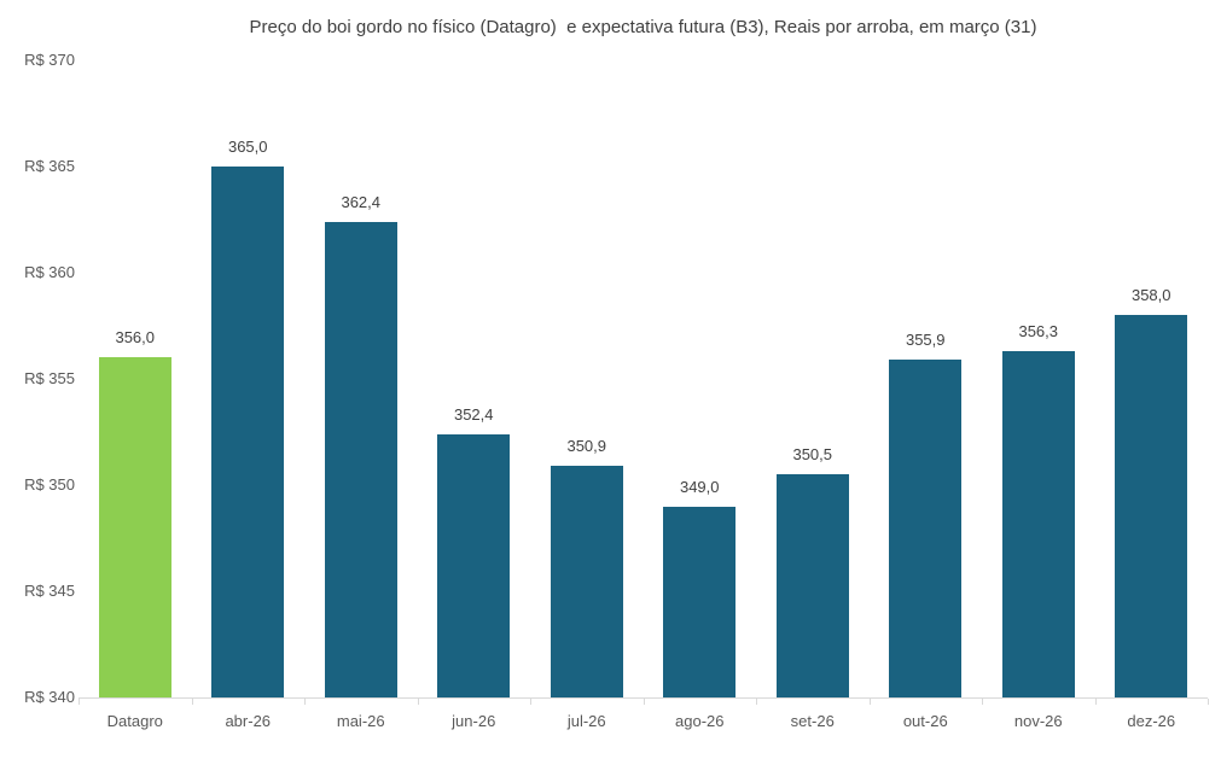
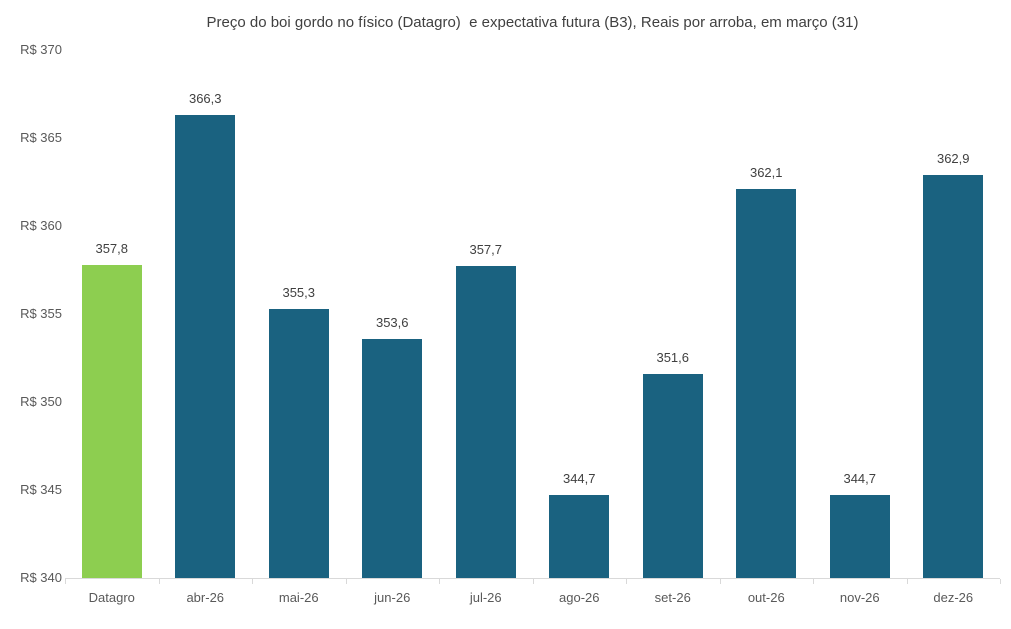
Datagro: 356,0 -> 357,8
abr-26: 365,0 -> 366,3
mai-26: 362,4 -> 355,3
jun-26: 352,4 -> 353,6
jul-26: 350,9 -> 357,7
ago-26: 349,0 -> 344,7
set-26: 350,5 -> 351,6
out-26: 355,9 -> 362,1
nov-26: 356,3 -> 344,7
dez-26: 358,0 -> 362,9
